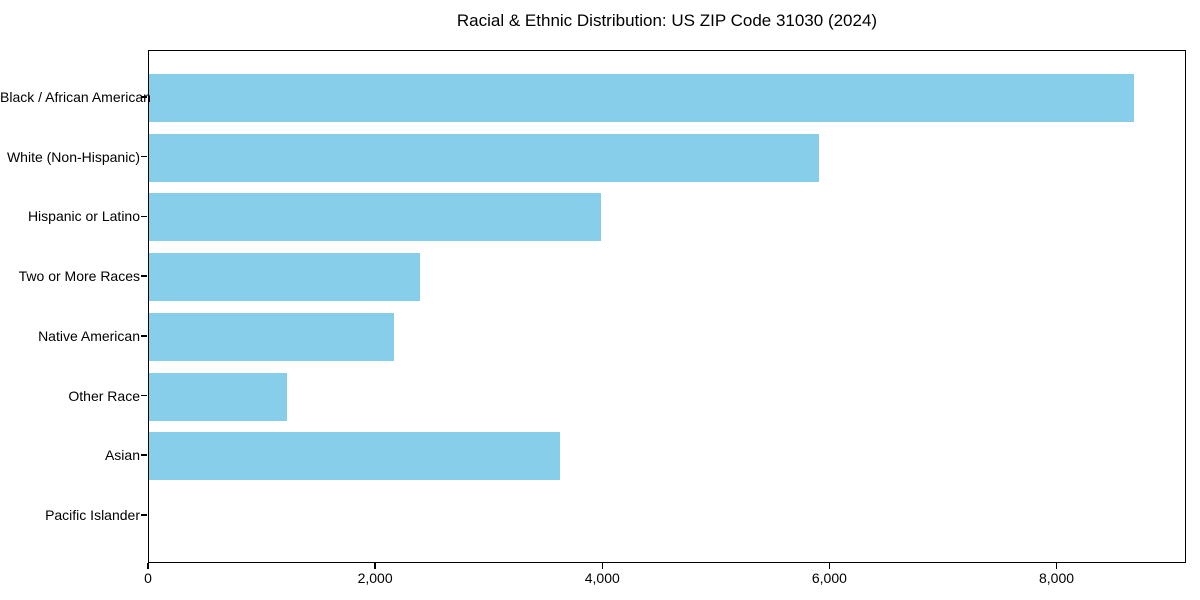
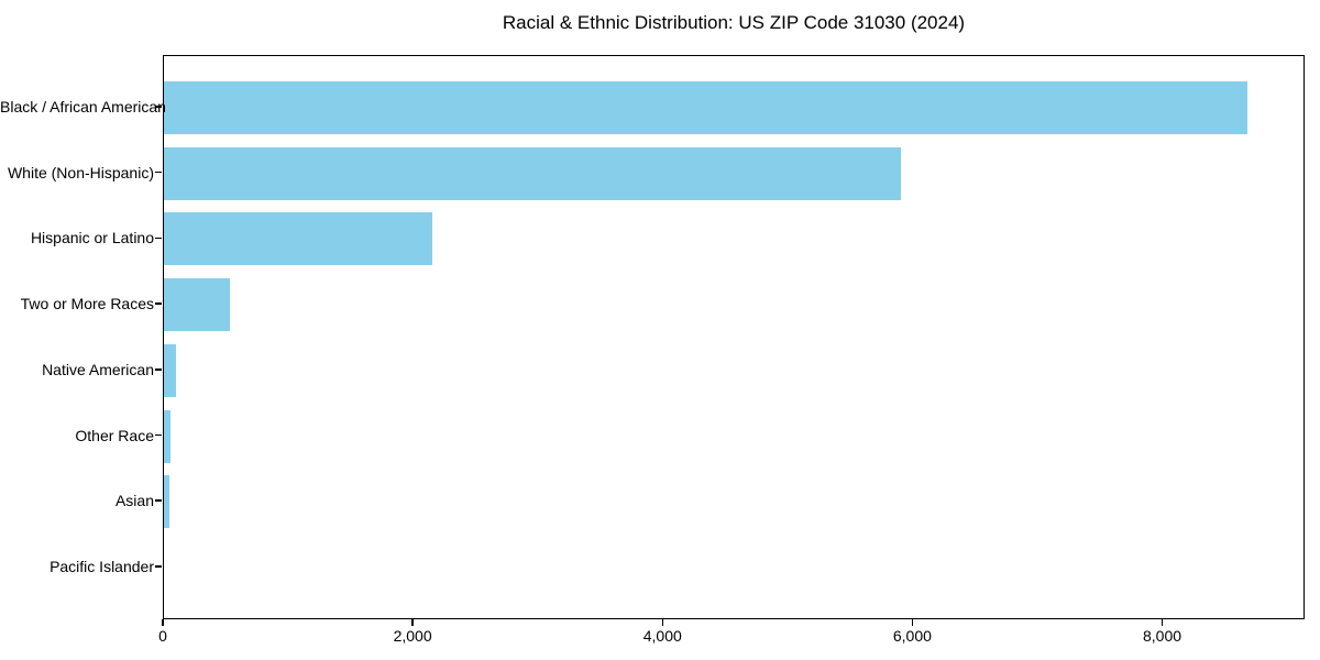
Hispanic or Latino: 3990 -> 2150
Two or More Races: 2390 -> 530
Native American: 2160 -> 100
Other Race: 1220 -> 60
Asian: 3630 -> 40
